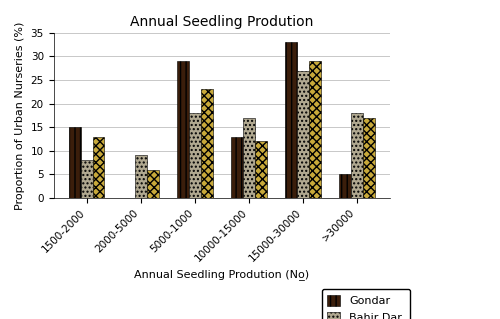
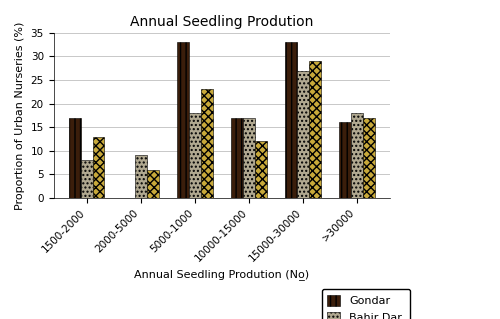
Gondar/1500-2000: 15 -> 17
Gondar/5000-1000: 29 -> 33
Gondar/10000-15000: 13 -> 17
Gondar/>30000: 5 -> 16
